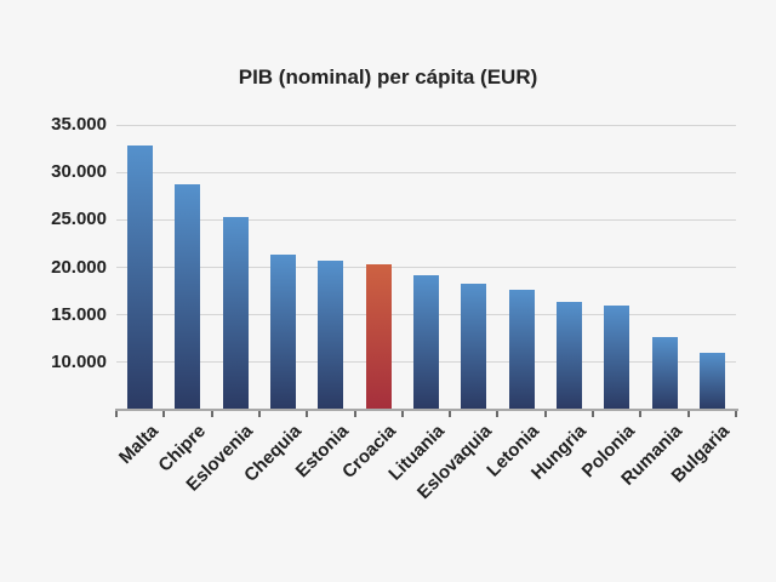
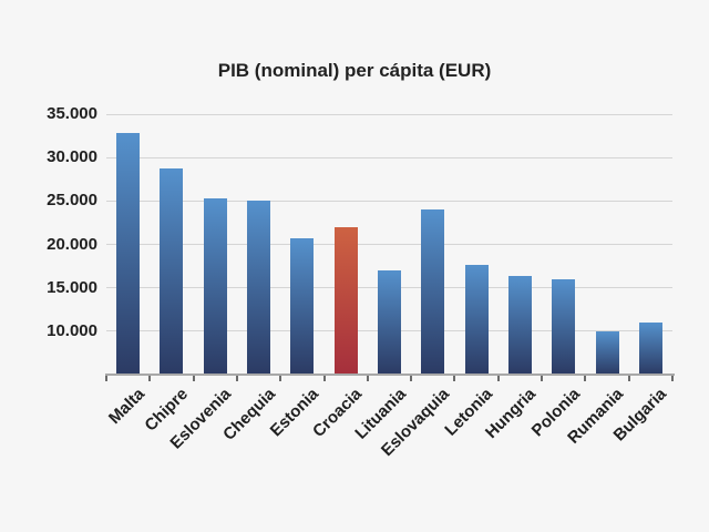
Chequia: 21000 -> 25000
Croacia: 20000 -> 22000
Lituania: 19000 -> 17000
Eslovaquia: 18000 -> 24000
Rumania: 13000 -> 10000
